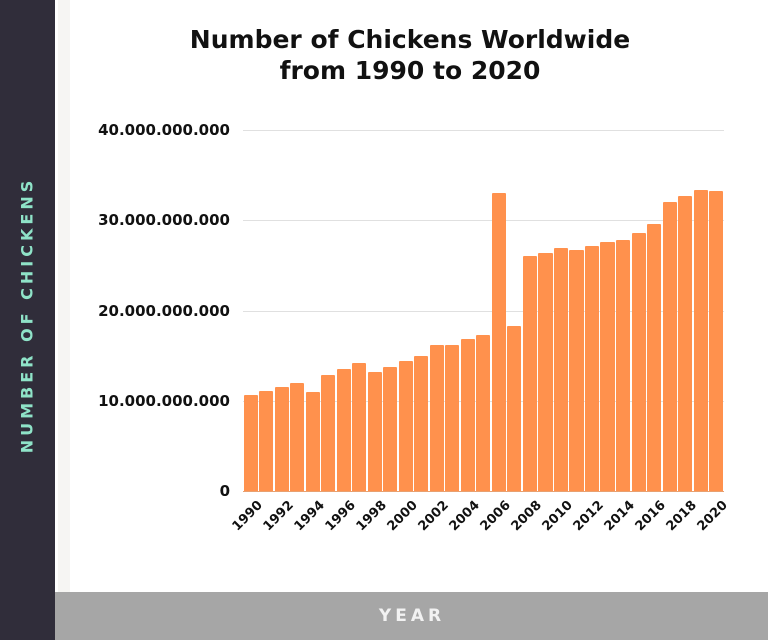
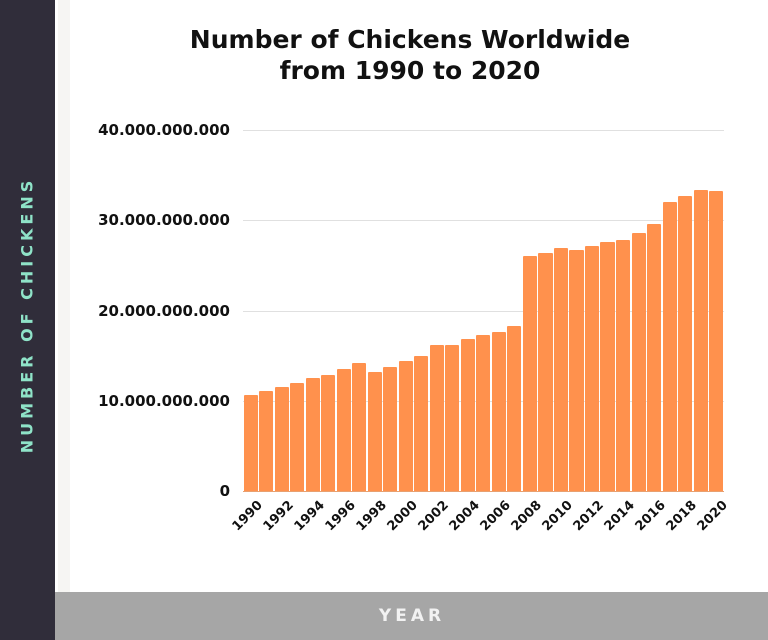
1994: 11000000000 -> 12000000000
2006: 33000000000 -> 18000000000
